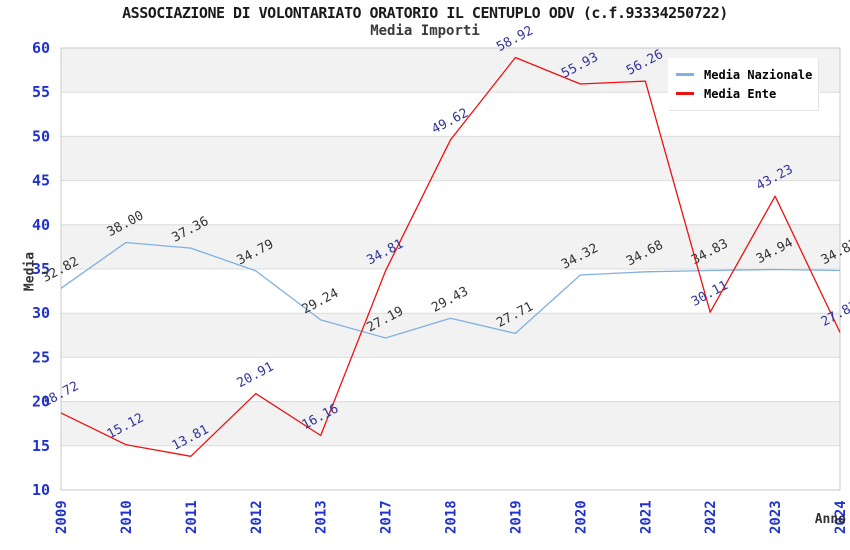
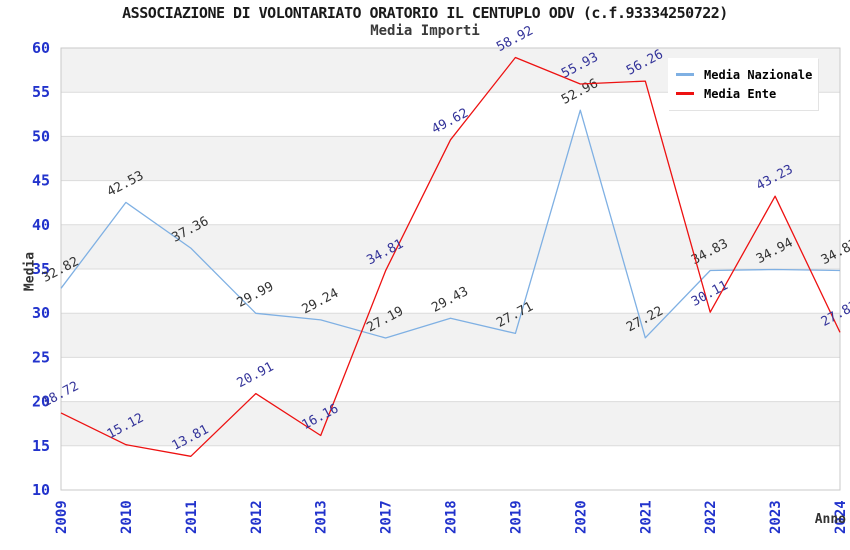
Media Nazionale/2010: 38.00 -> 42.53
Media Nazionale/2012: 34.79 -> 29.99
Media Nazionale/2020: 34.32 -> 52.96
Media Nazionale/2021: 34.68 -> 27.22
